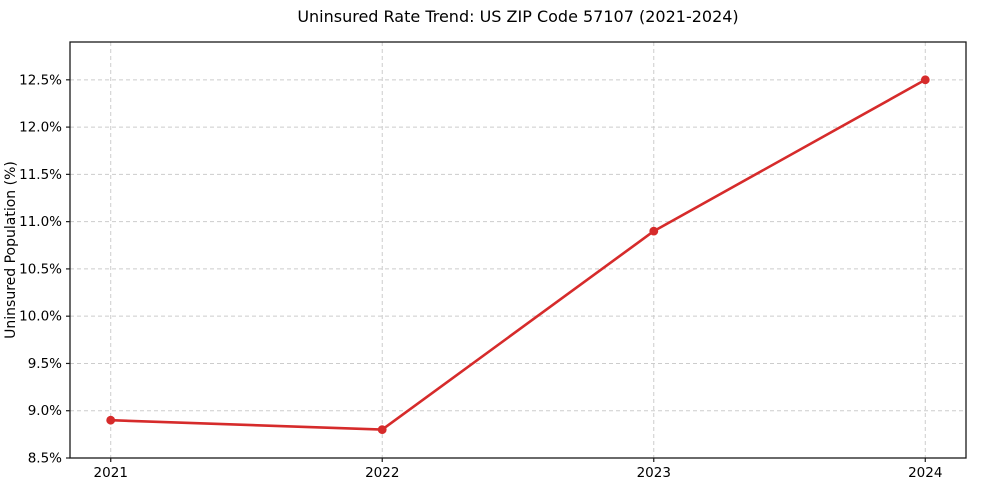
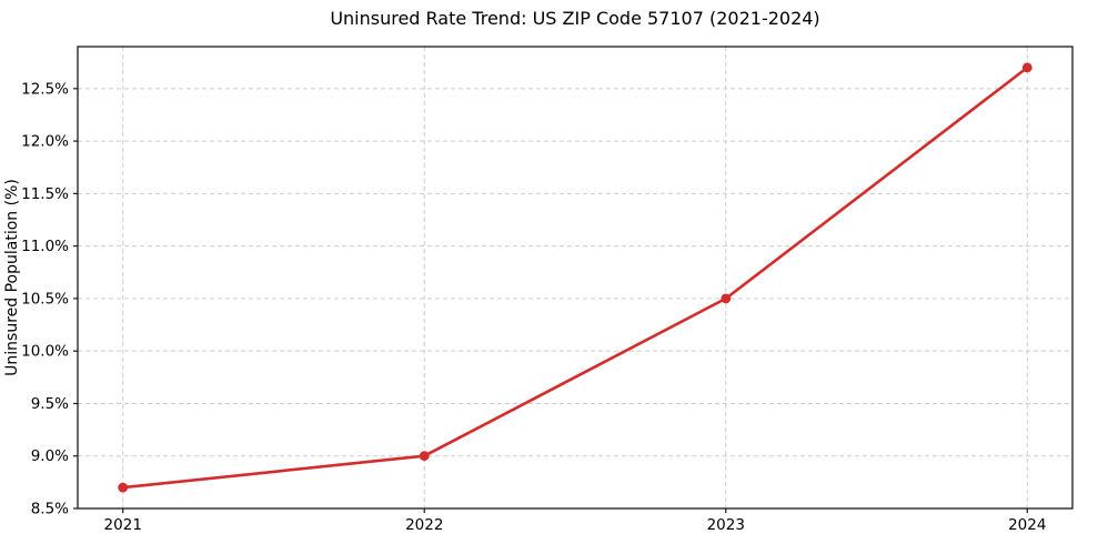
2021: 8.9% -> 8.7%
2022: 8.8% -> 9.0%
2023: 10.9% -> 10.5%
2024: 12.5% -> 12.7%
